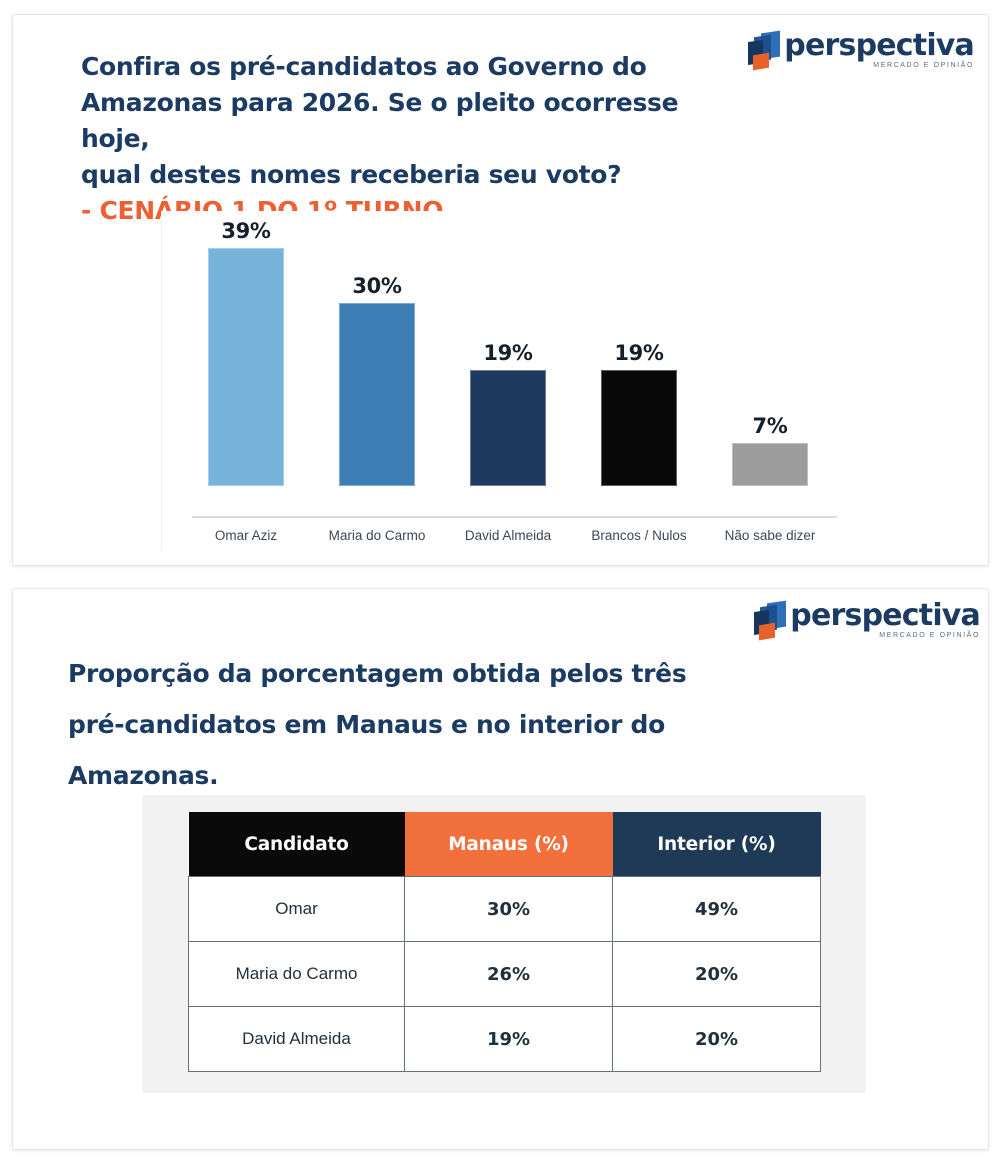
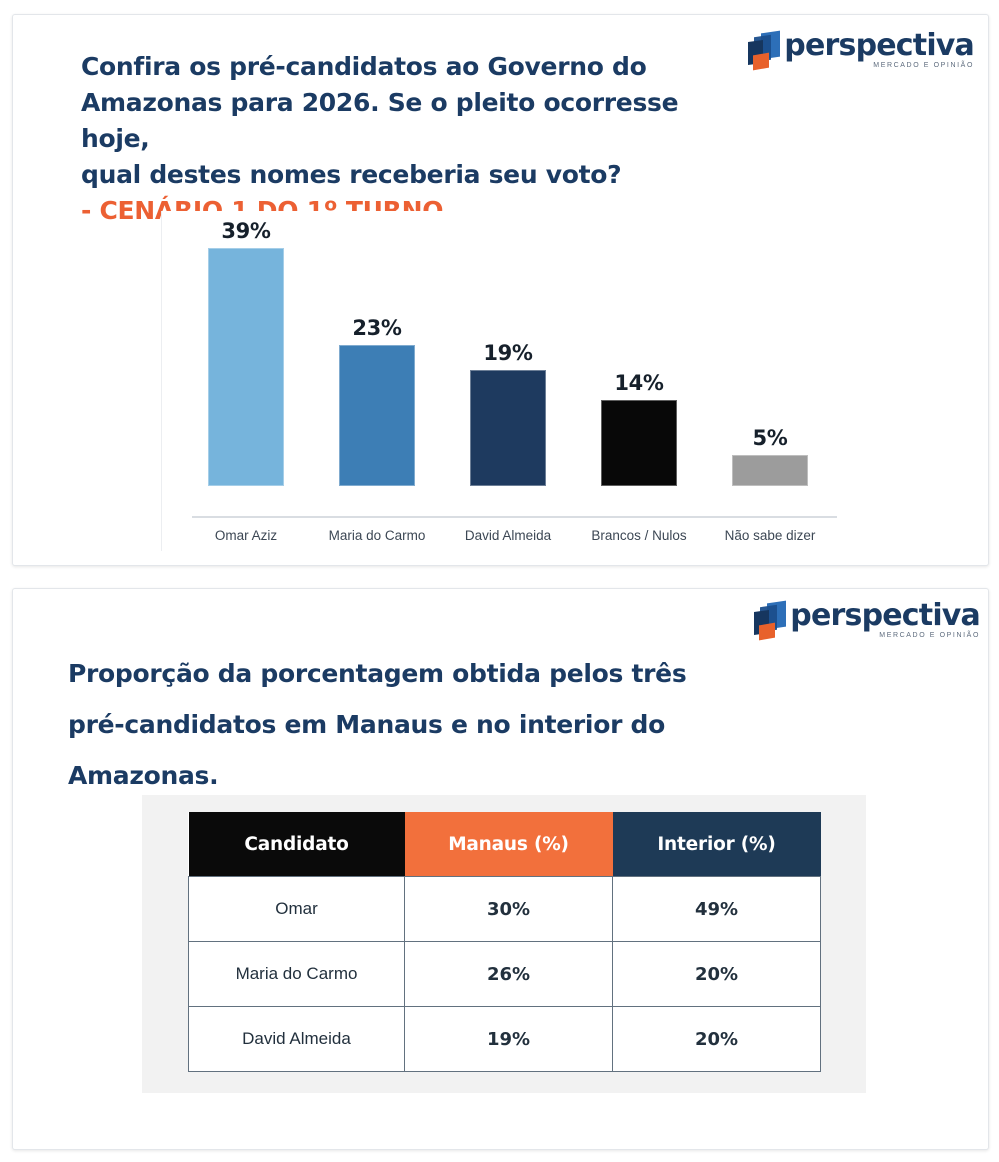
Maria do Carmo: 30% -> 23%
Brancos / Nulos: 19% -> 14%
Não sabe dizer: 7% -> 5%
